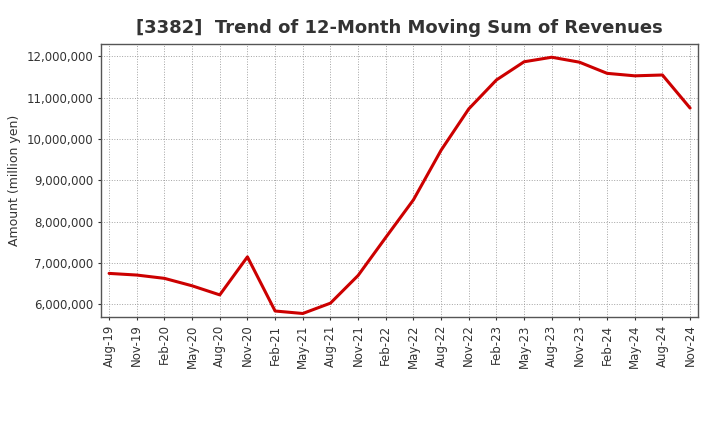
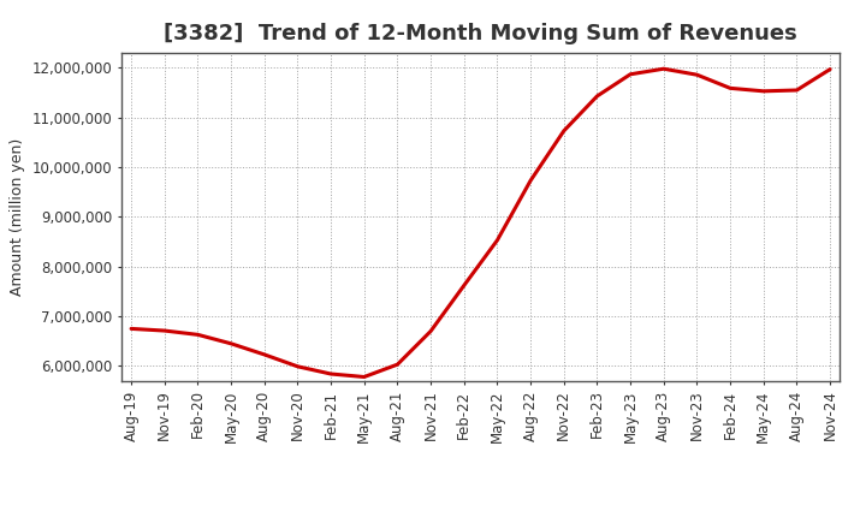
Nov-20: 7,150,000 -> 5,990,000
Nov-24: 10,750,000 -> 11,970,000
